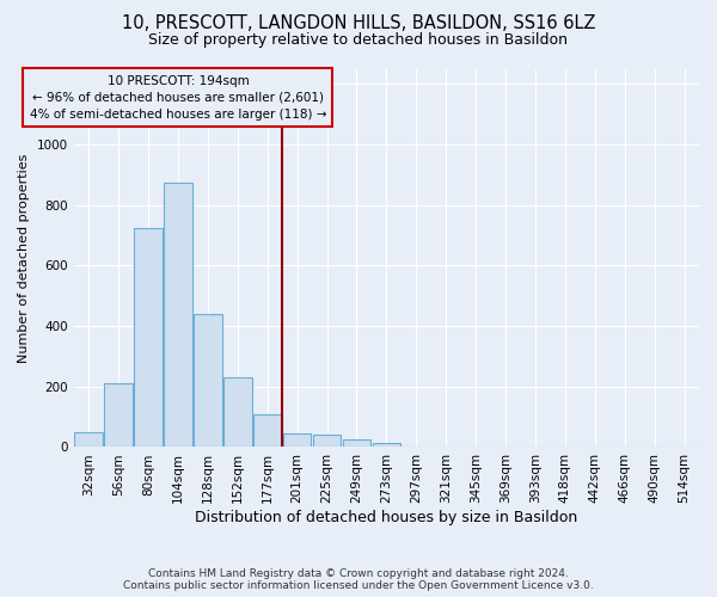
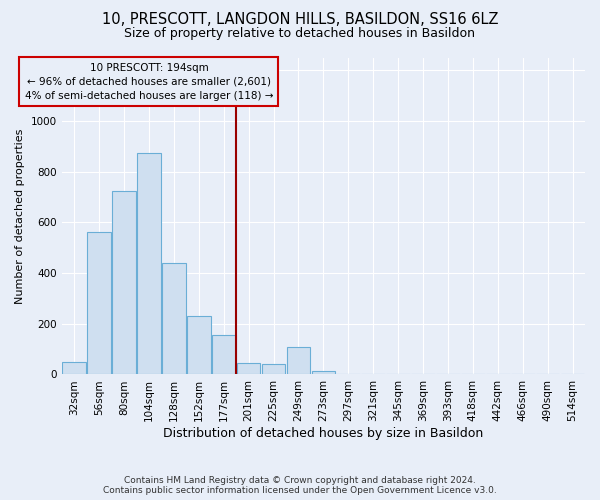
56sqm: 210 -> 560
177sqm: 110 -> 155
249sqm: 25 -> 110
